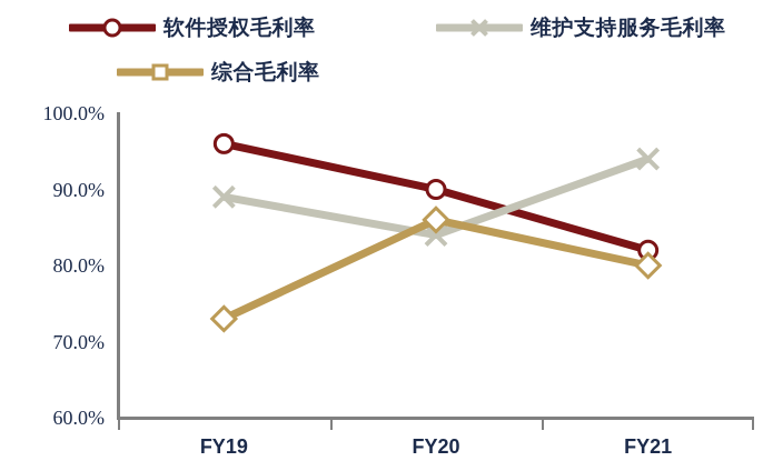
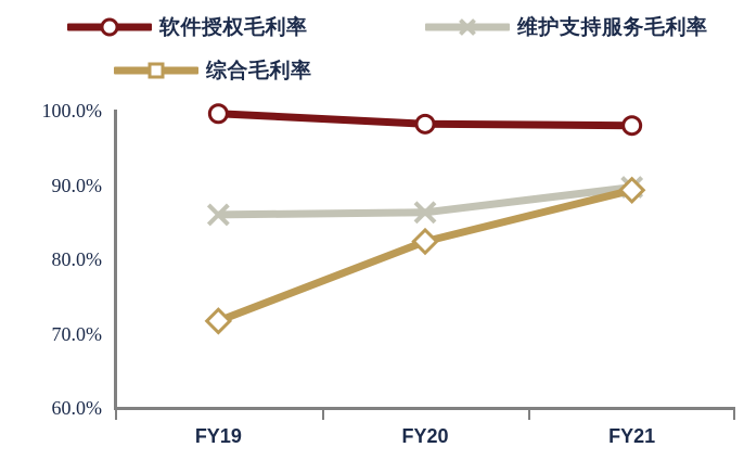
软件授权毛利率/FY19: 96% -> 100%
维护支持服务毛利率/FY19: 89% -> 86%
综合毛利率/FY19: 73% -> 72%
软件授权毛利率/FY20: 90% -> 98%
维护支持服务毛利率/FY20: 84% -> 86%
综合毛利率/FY20: 86% -> 82%
软件授权毛利率/FY21: 82% -> 98%
维护支持服务毛利率/FY21: 94% -> 90%
综合毛利率/FY21: 80% -> 89%
